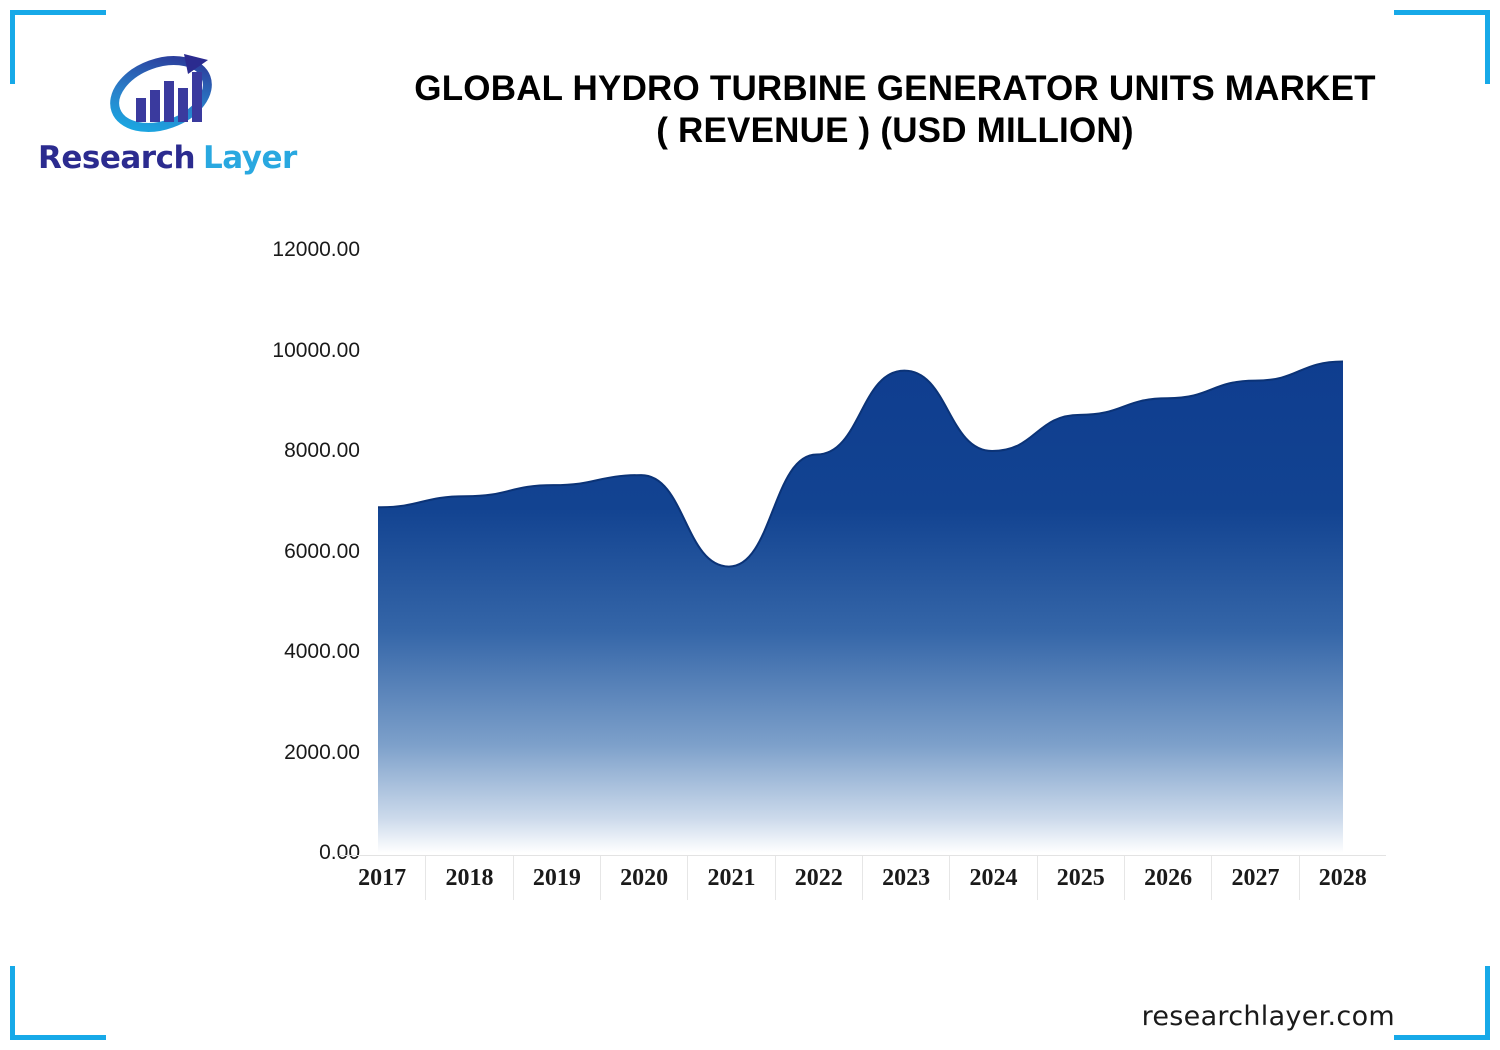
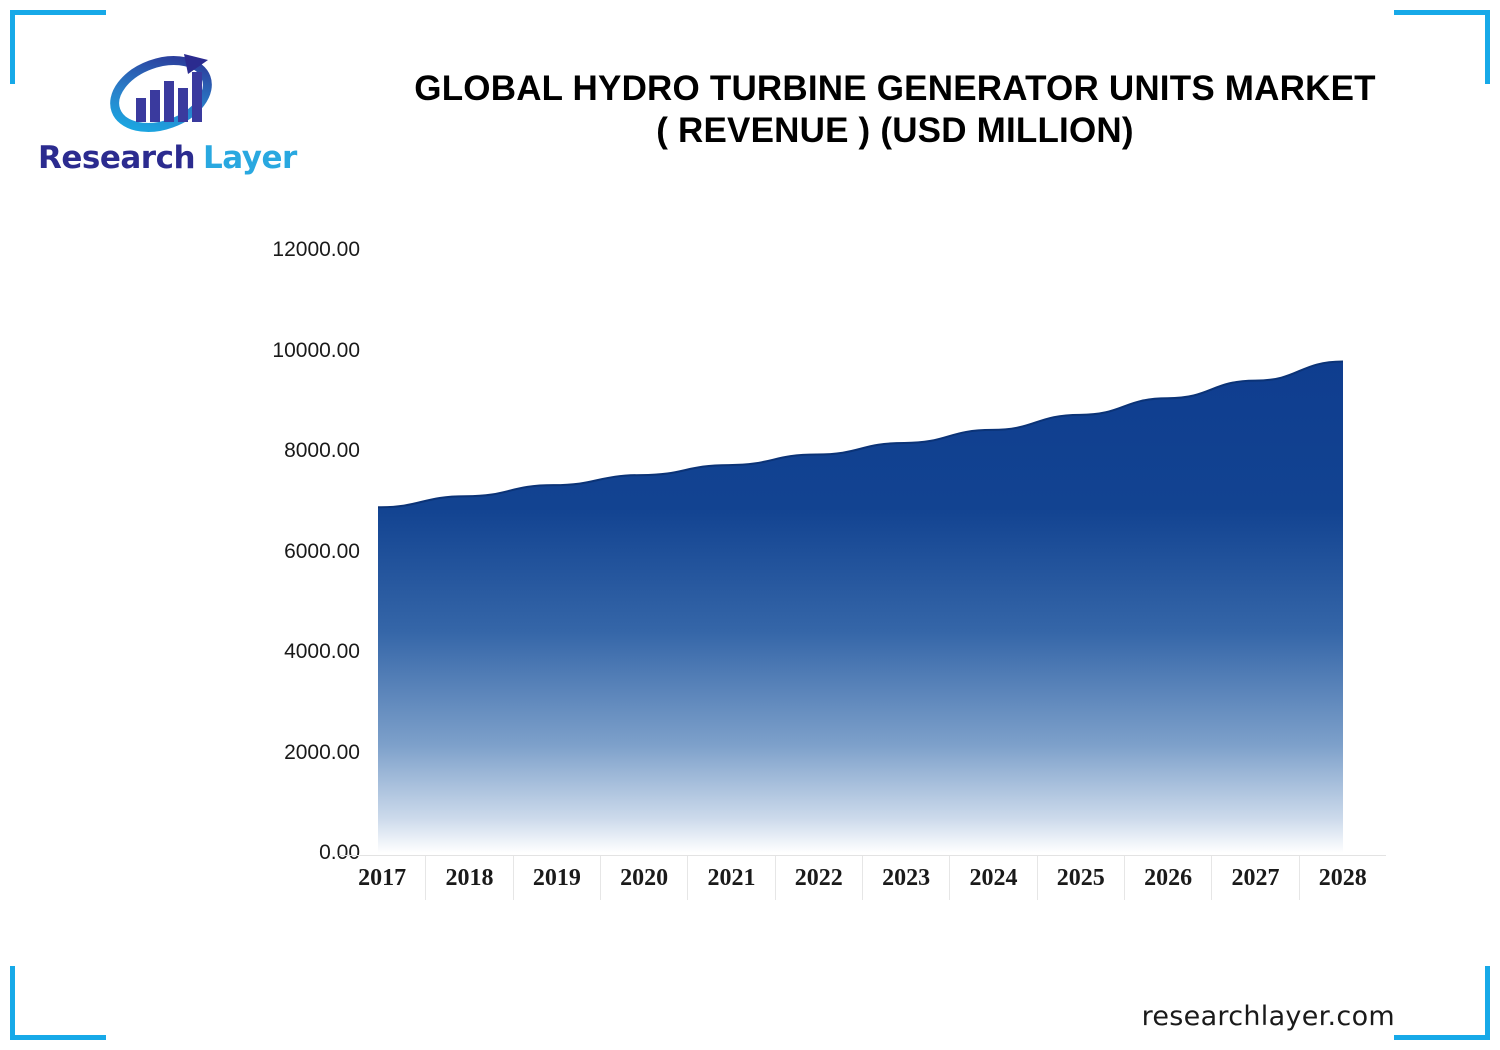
2021: 5700 -> 7700
2023: 9600 -> 8200
2024: 8000 -> 8400
